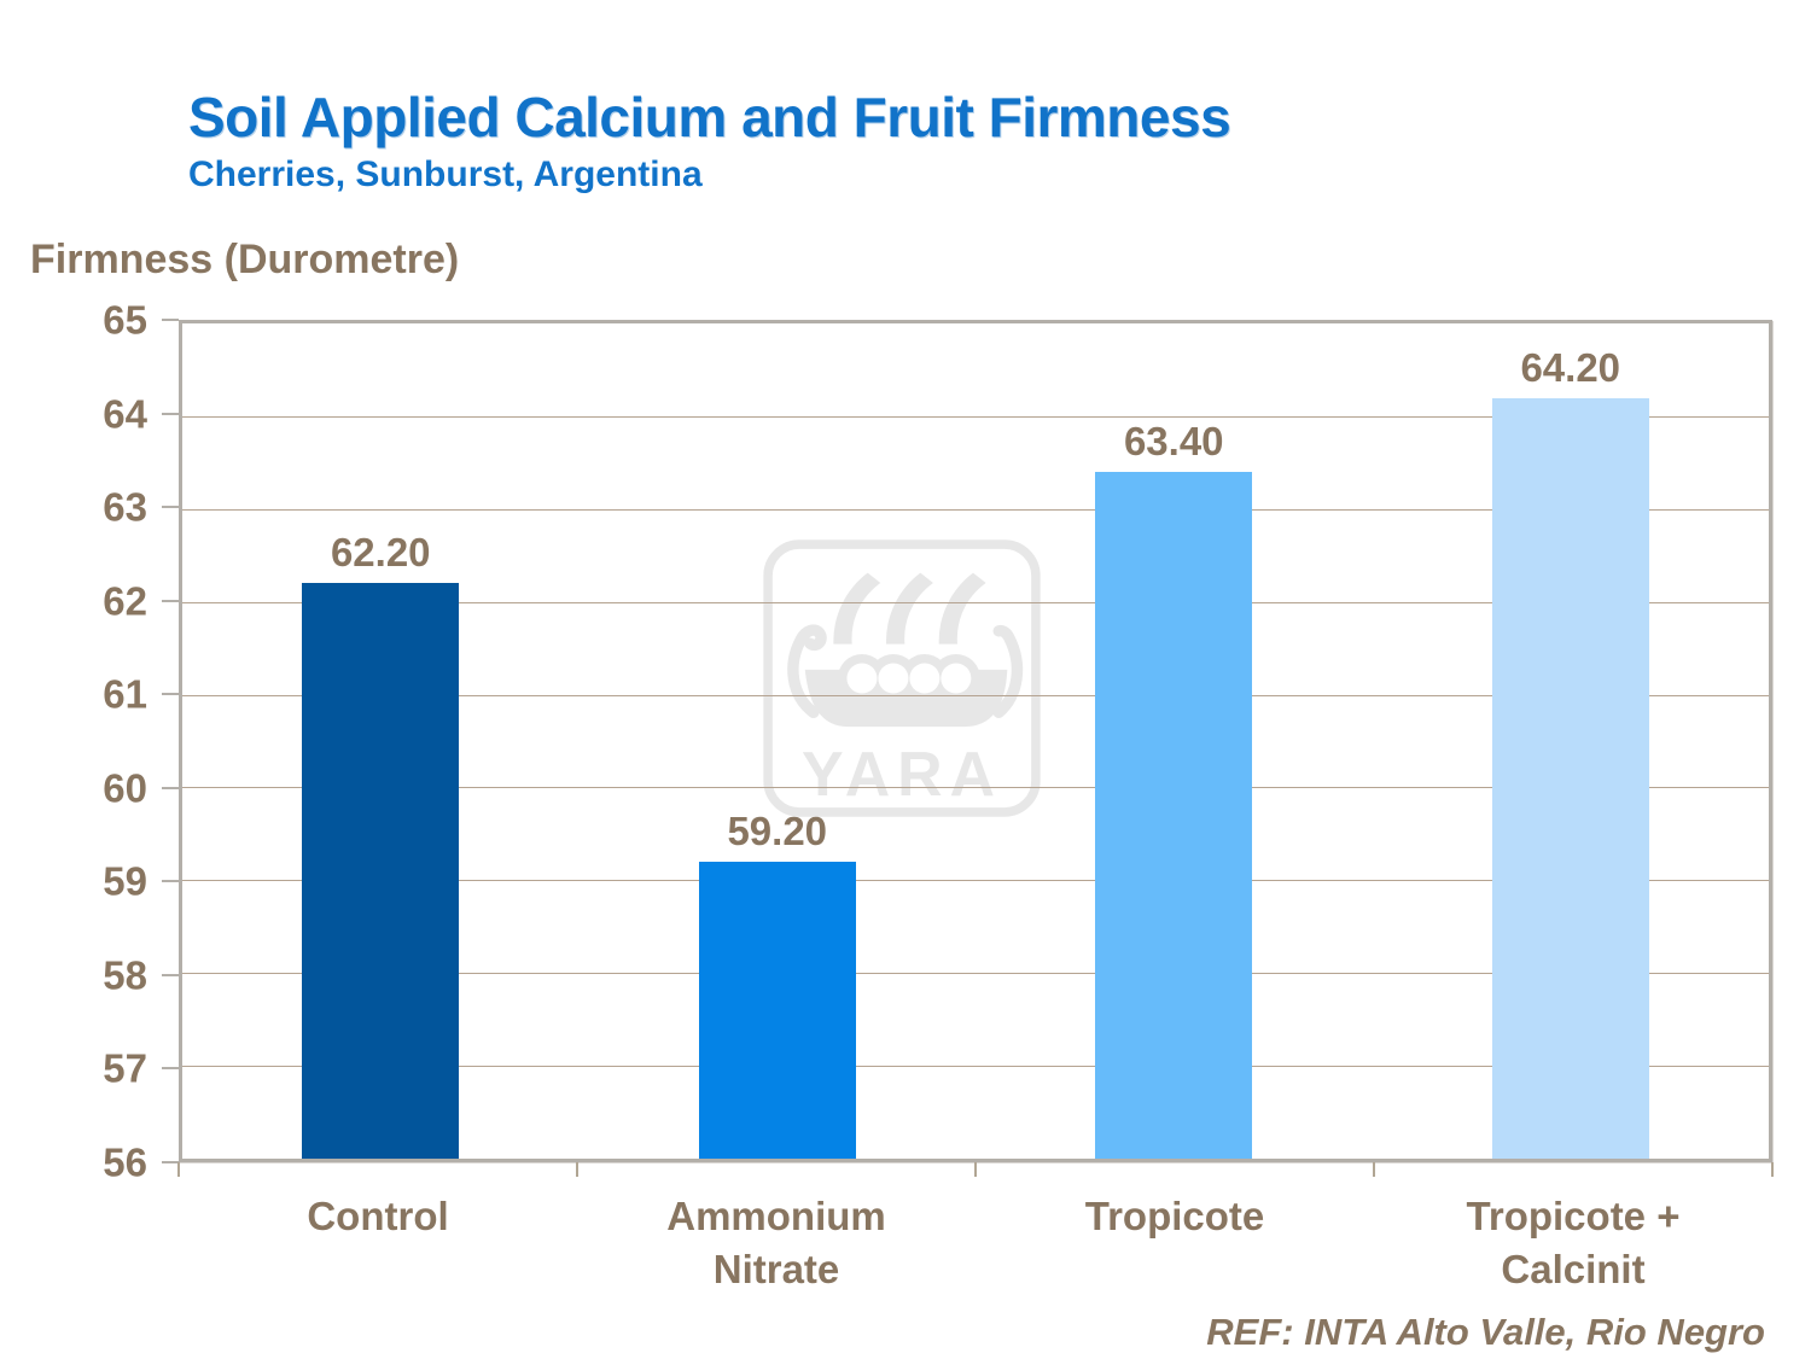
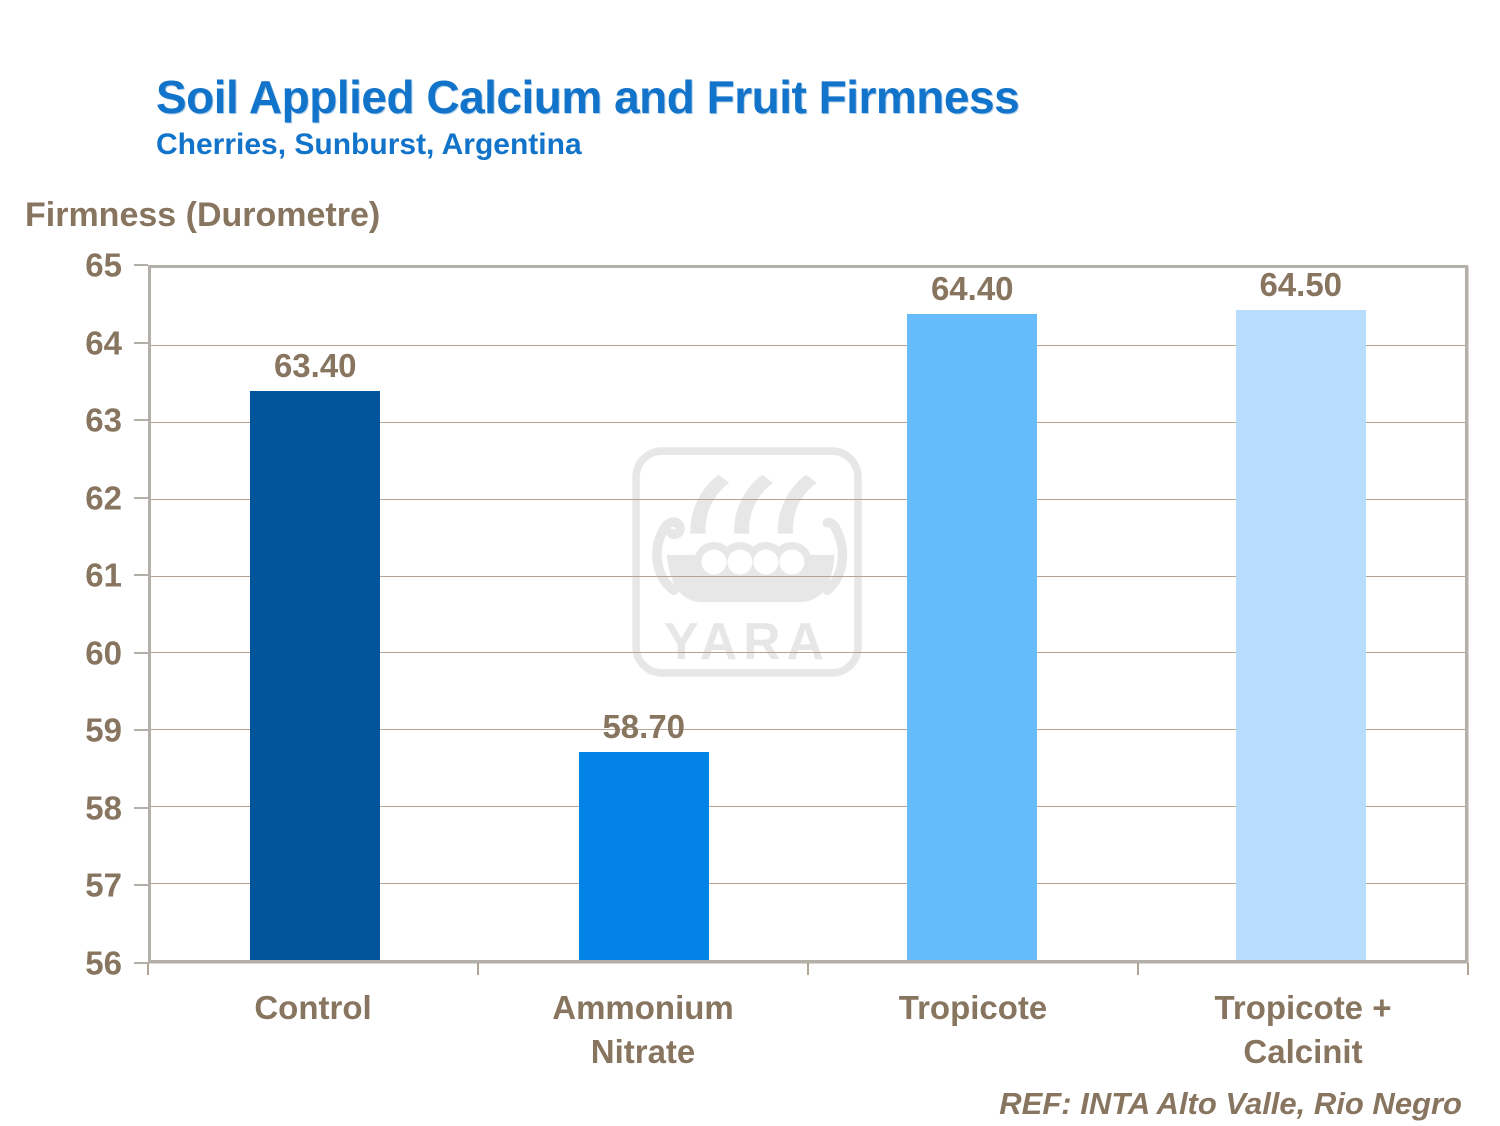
Control: 62.20 -> 63.40
Ammonium Nitrate: 59.20 -> 58.70
Tropicote: 63.40 -> 64.40
Tropicote + Calcinit: 64.20 -> 64.50
